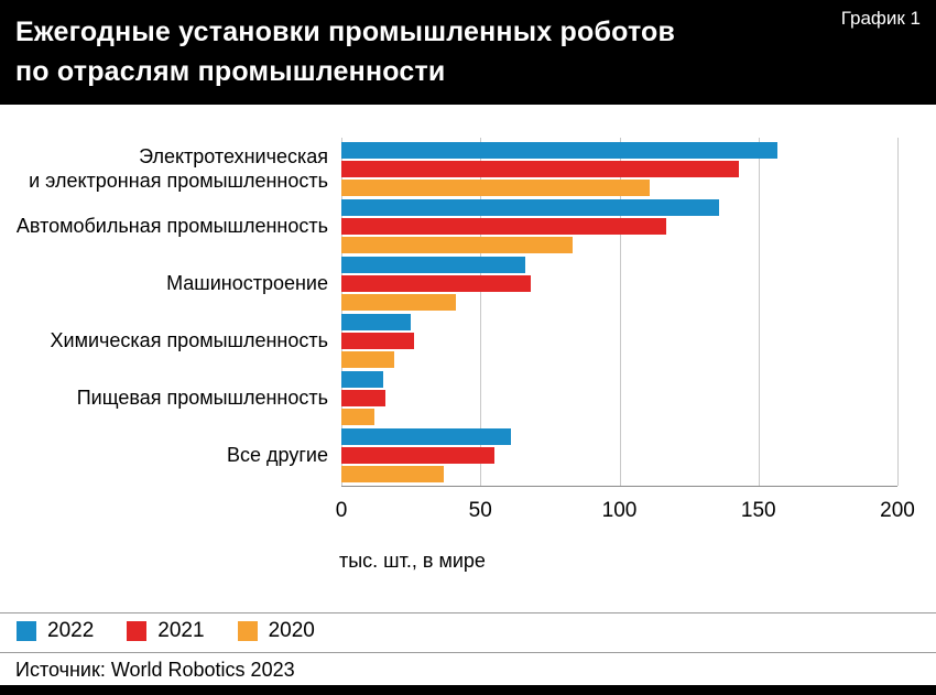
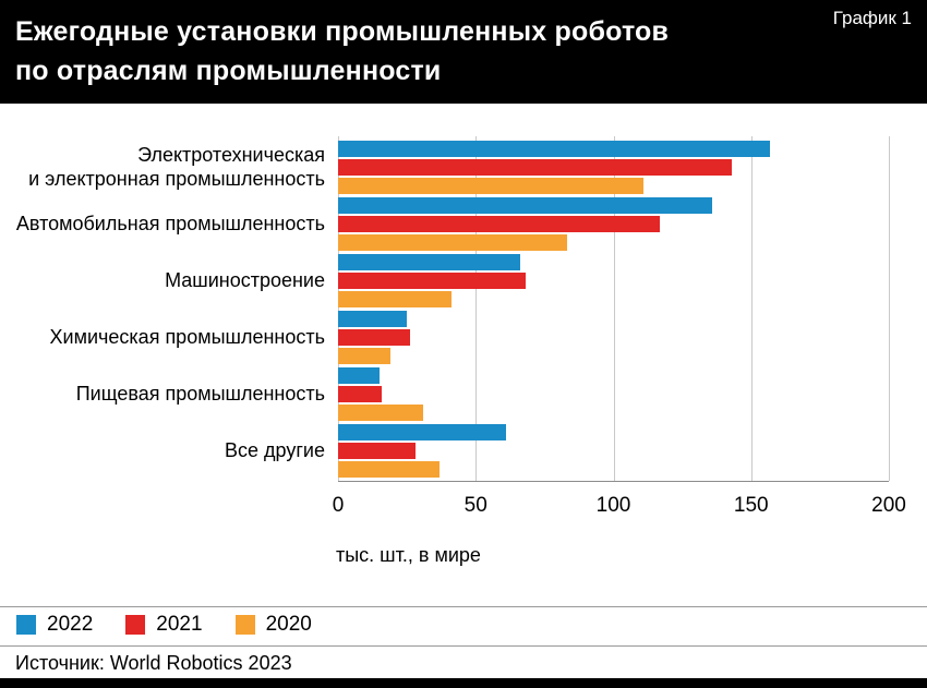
2020/Пищевая промышленность: 12 -> 31
2021/Все другие: 55 -> 28
